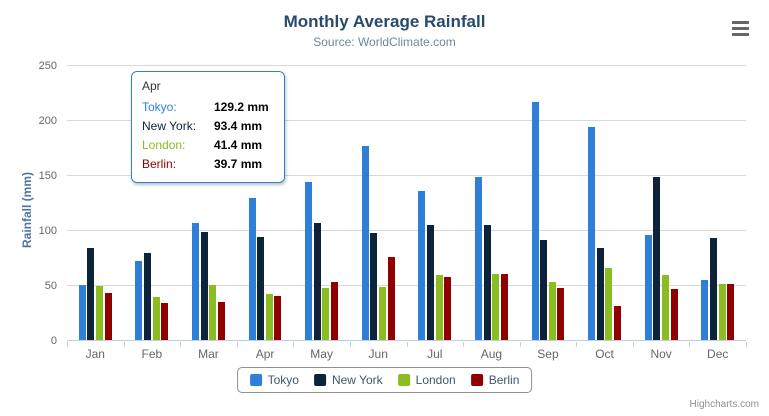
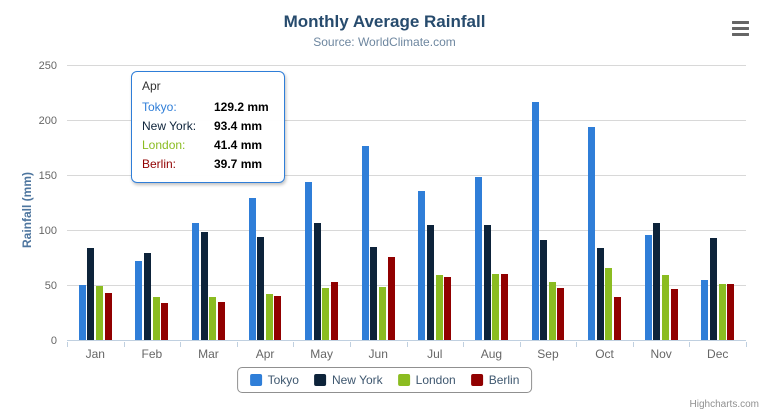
London/Mar: 50 -> 39
New York/Jun: 97 -> 84
Berlin/Oct: 31 -> 39
New York/Nov: 148 -> 107
